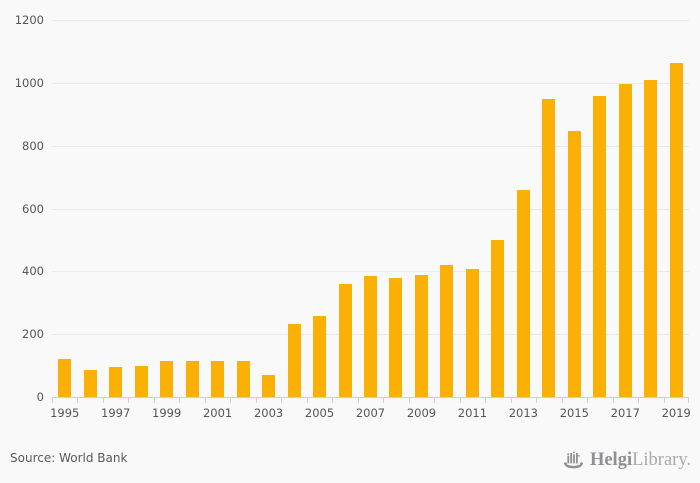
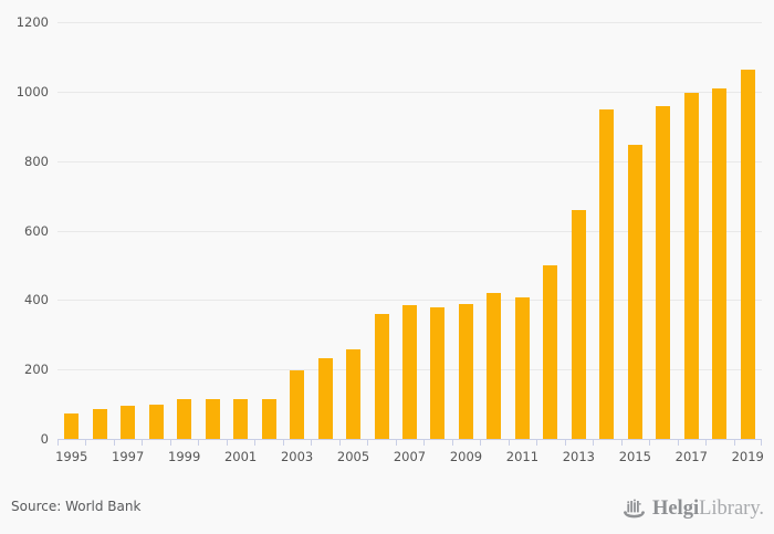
1995: 120 -> 70
2003: 70 -> 200
